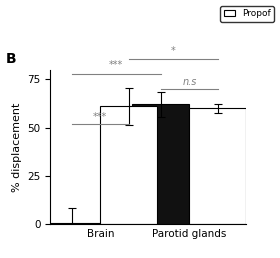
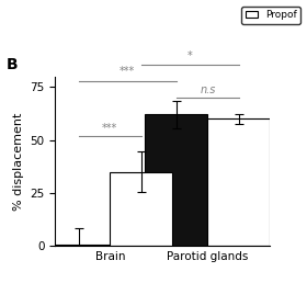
Propof/Brain: 61 -> 35
